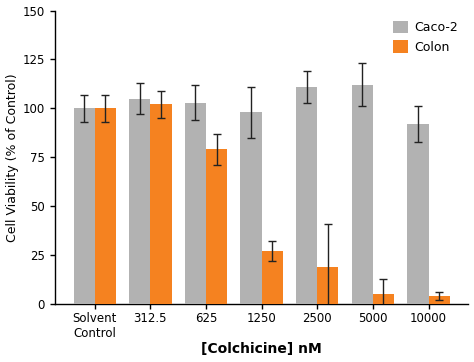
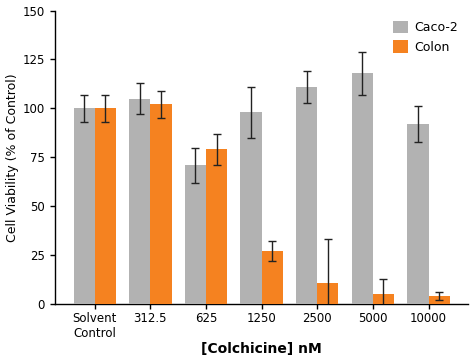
Caco-2/625: 103 -> 71
Colon/2500: 19 -> 11
Caco-2/5000: 112 -> 118
